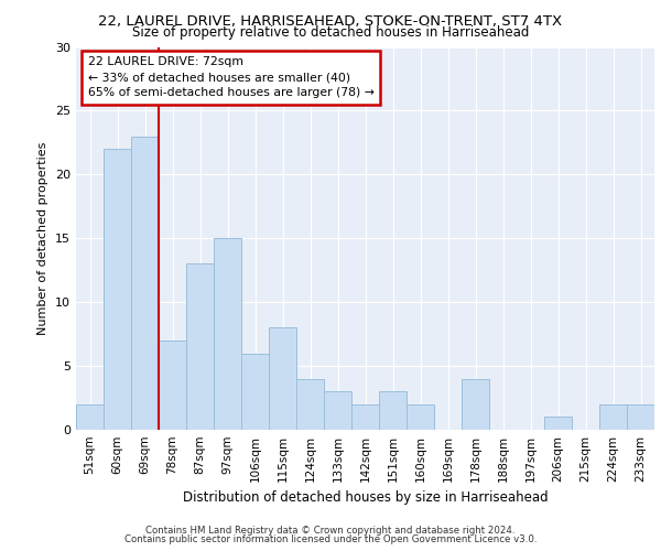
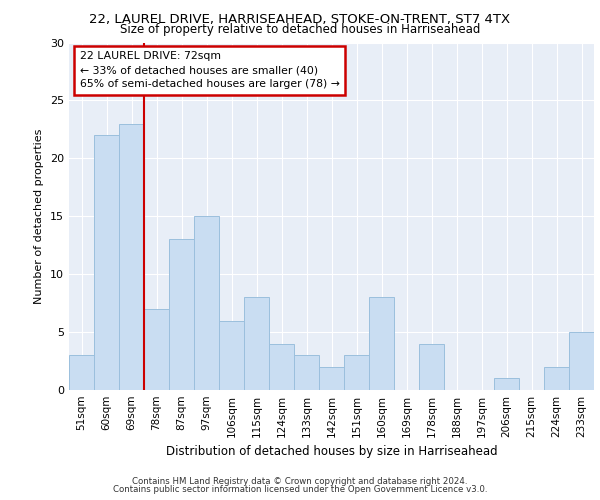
51sqm: 2 -> 3
160sqm: 2 -> 8
233sqm: 2 -> 5
